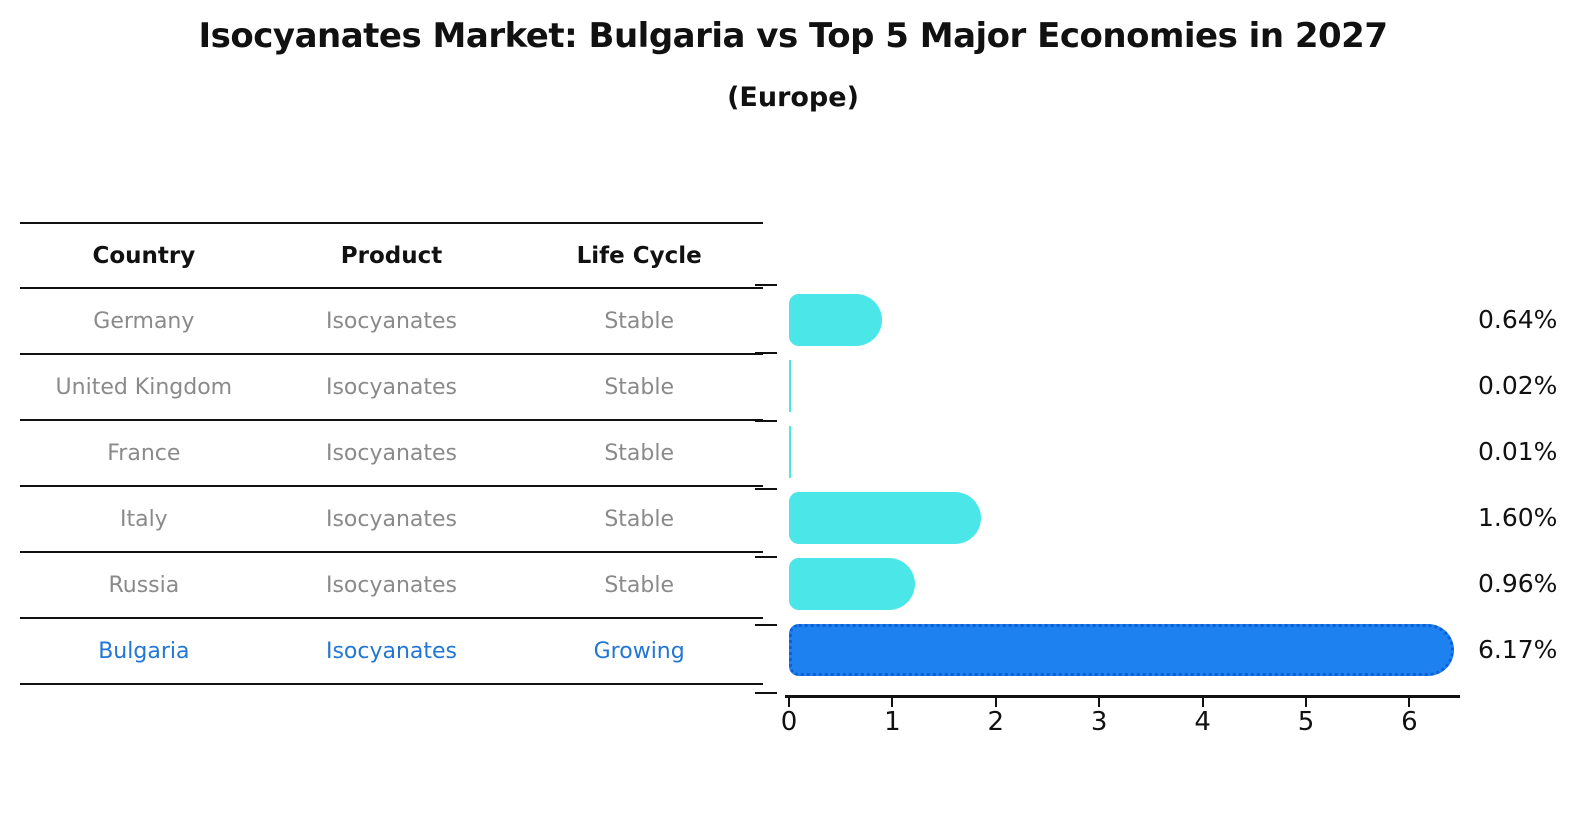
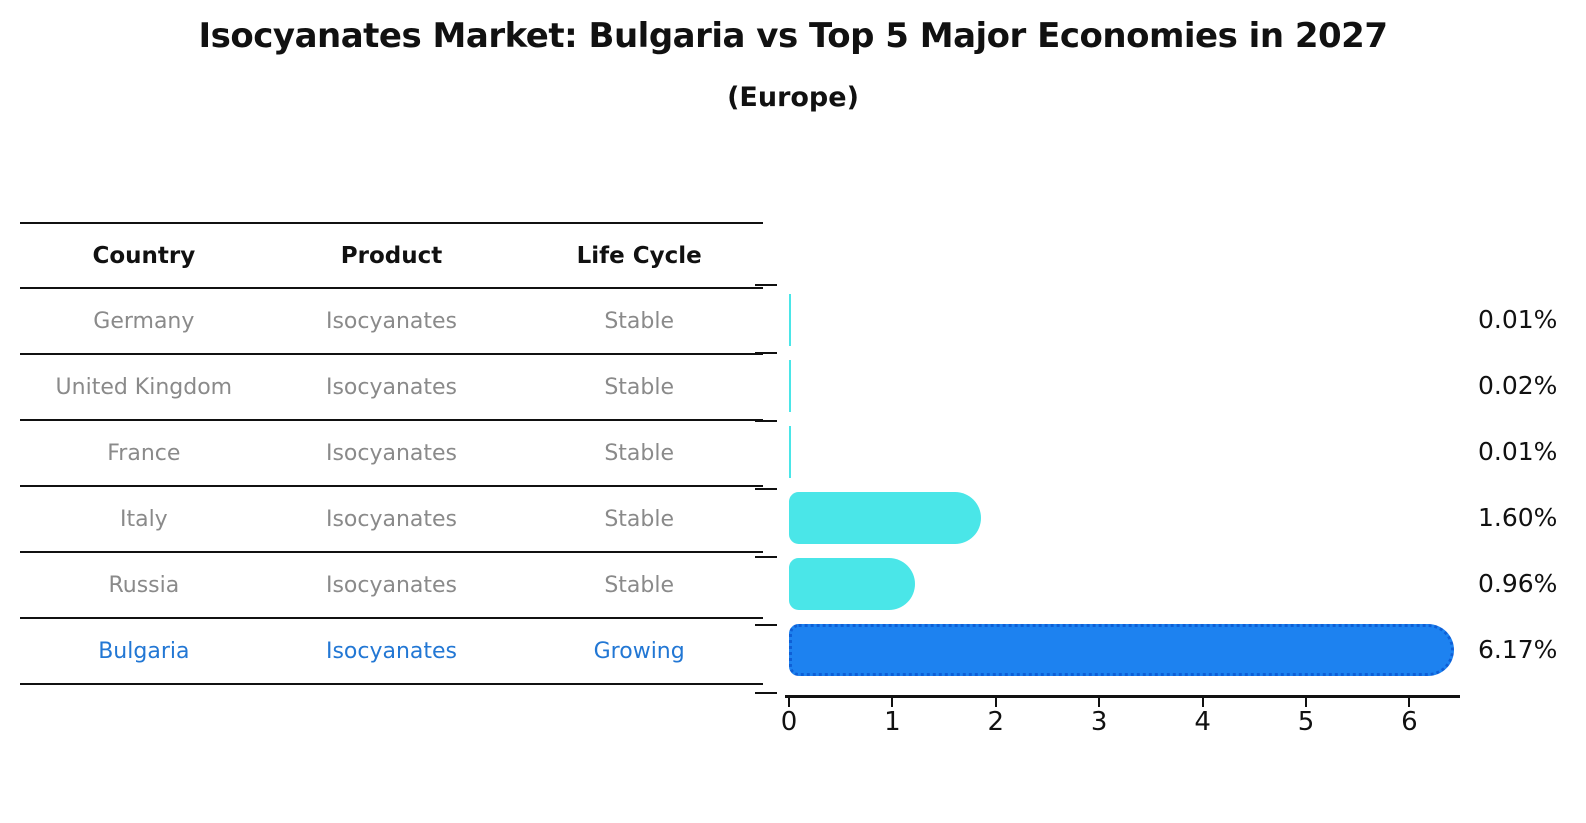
Germany: 0.64% -> 0.01%
